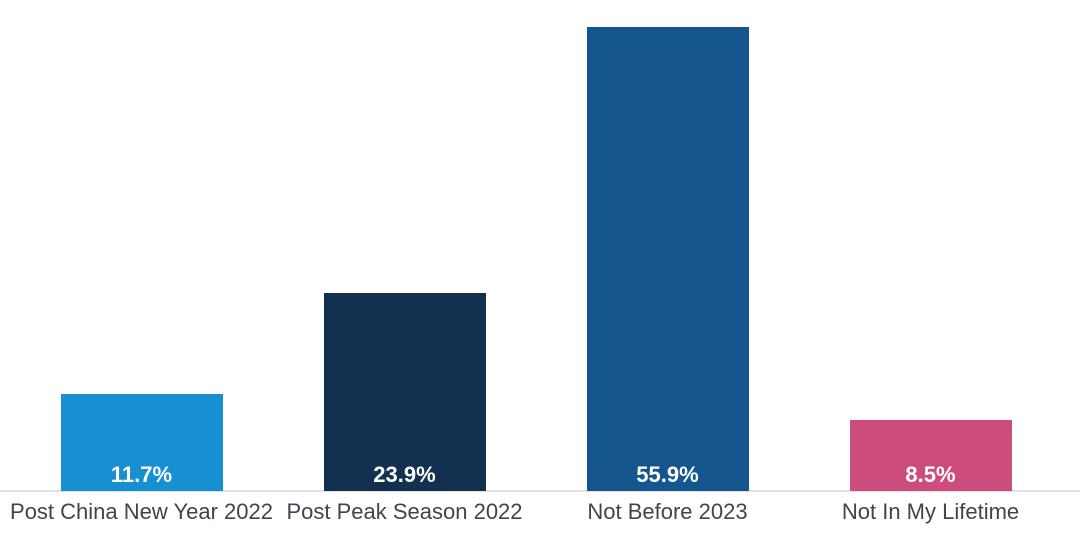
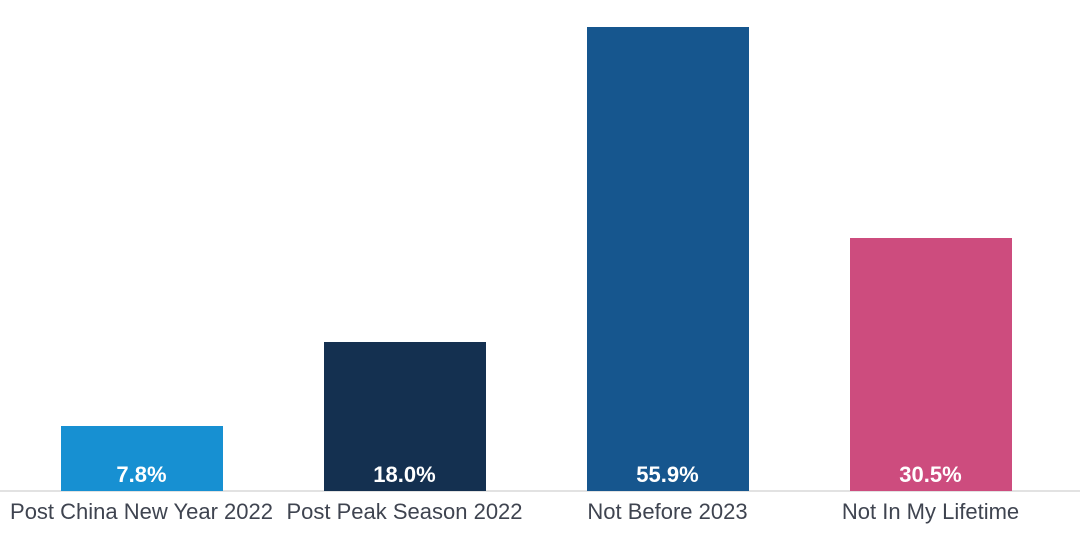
Post China New Year 2022: 11.7% -> 7.8%
Post Peak Season 2022: 23.9% -> 18.0%
Not In My Lifetime: 8.5% -> 30.5%
